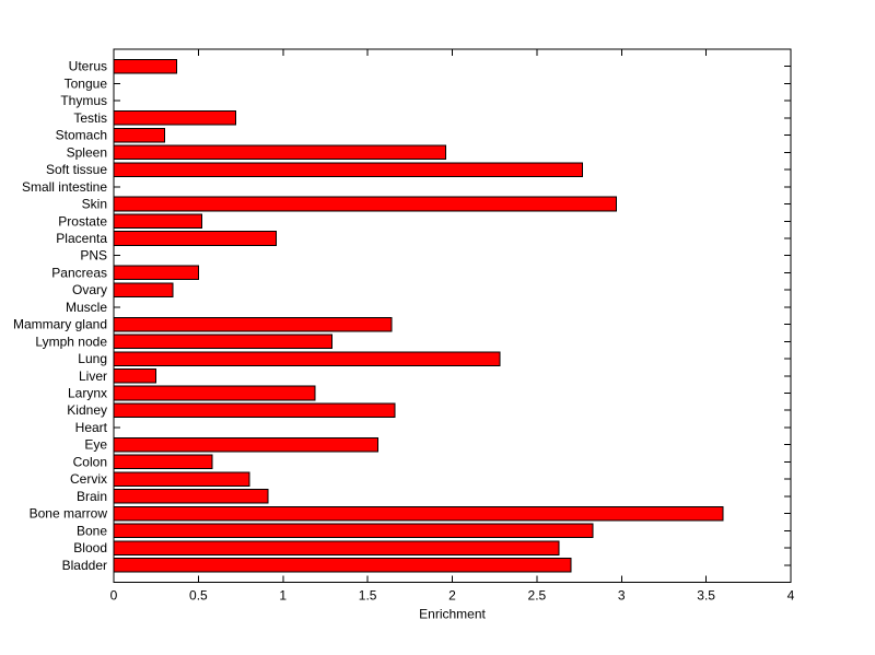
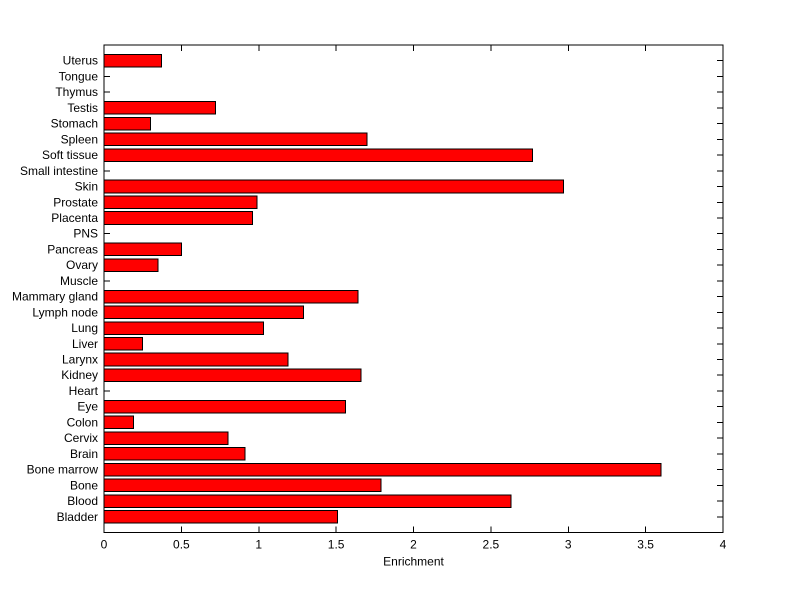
Spleen: 1.96 -> 1.70
Prostate: 0.52 -> 0.99
Lung: 2.28 -> 1.03
Colon: 0.58 -> 0.19
Bone: 2.83 -> 1.79
Bladder: 2.70 -> 1.51
